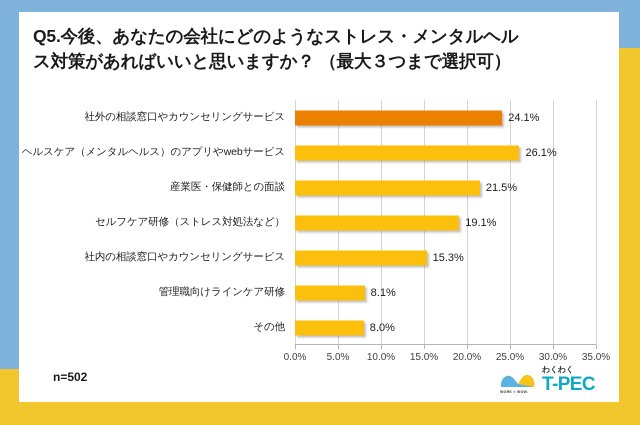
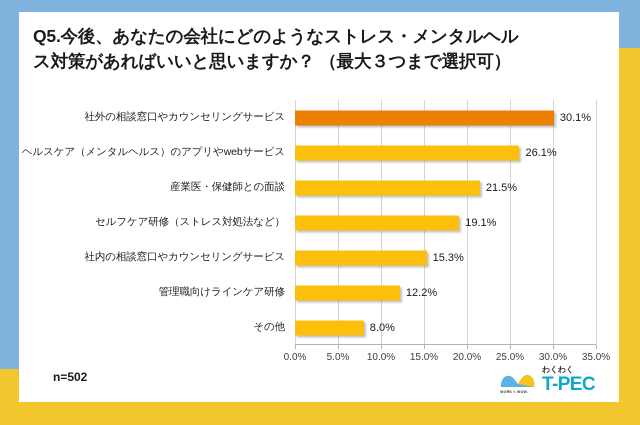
社外の相談窓口やカウンセリングサービス: 24.1% -> 30.1%
管理職向けラインケア研修: 8.1% -> 12.2%
